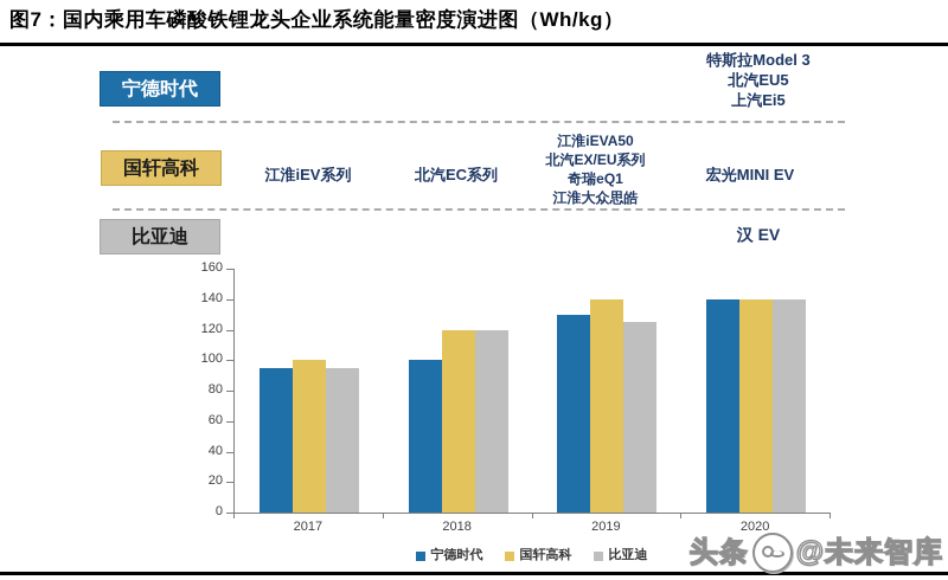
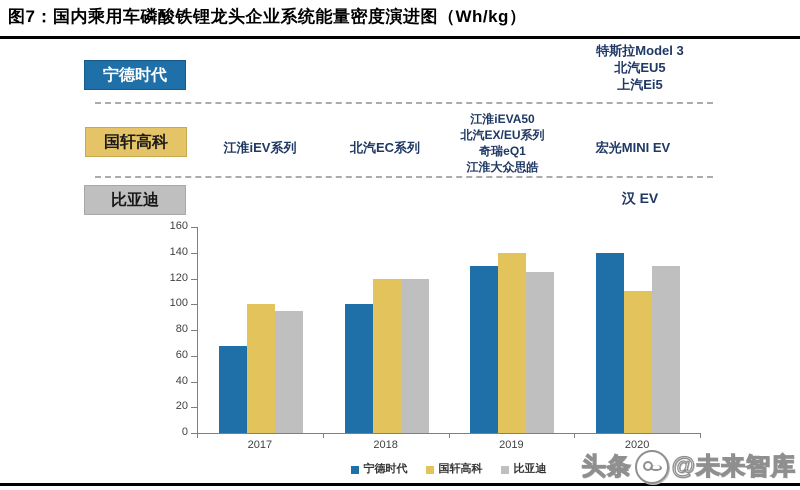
宁德时代/2017: 95 -> 68
国轩高科/2020: 140 -> 110
比亚迪/2020: 140 -> 130
